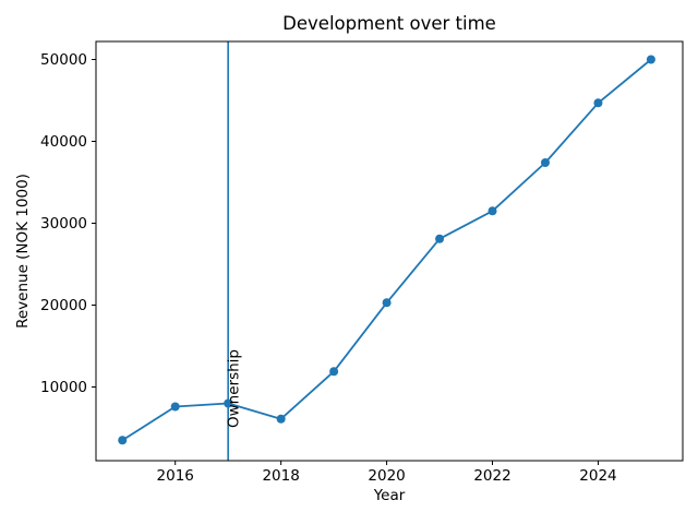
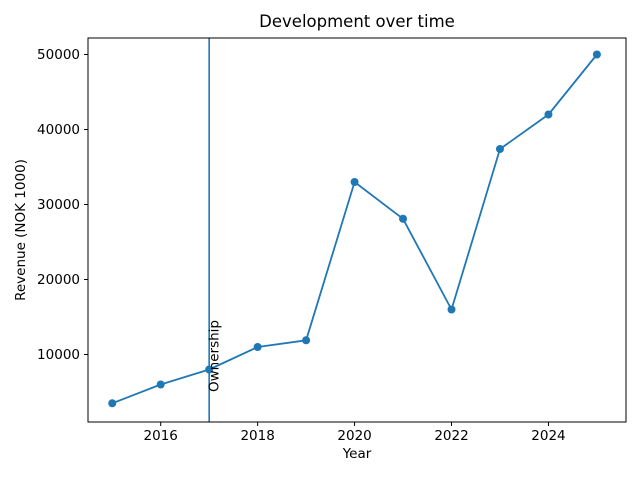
2016: 8000 -> 6000
2018: 6000 -> 11000
2020: 20000 -> 33000
2022: 32000 -> 16000
2024: 45000 -> 42000
